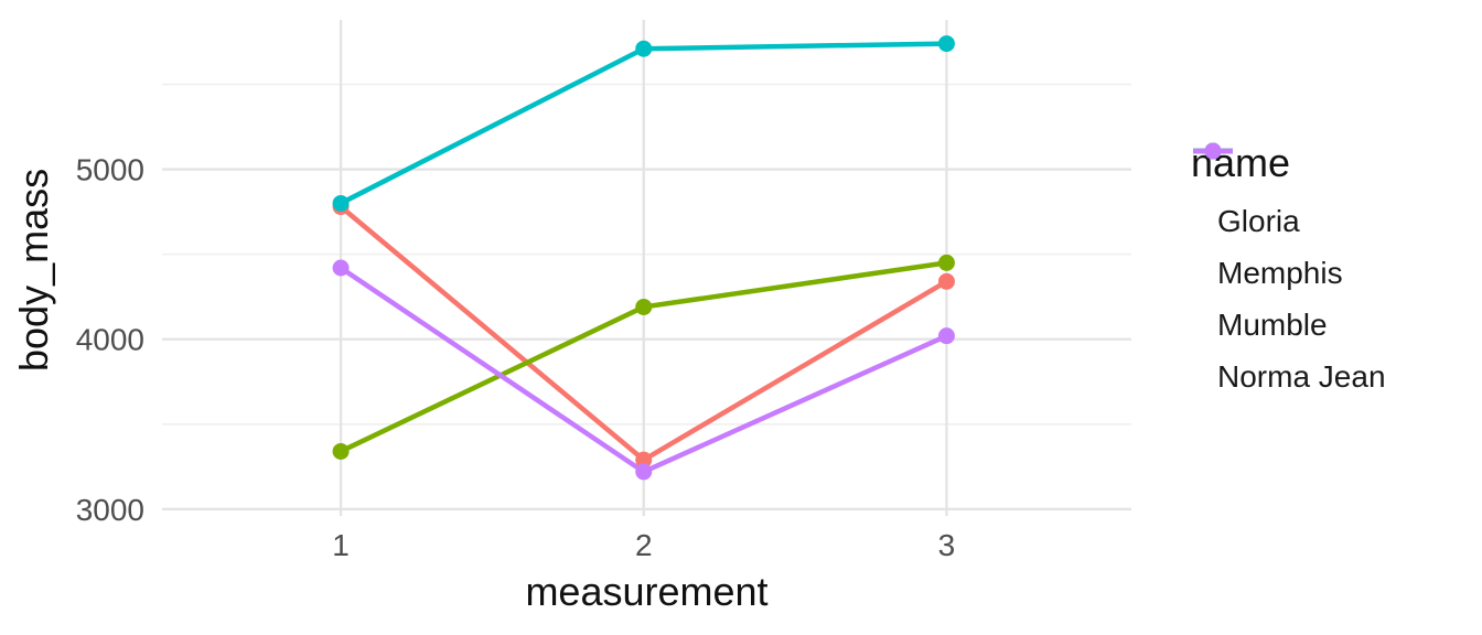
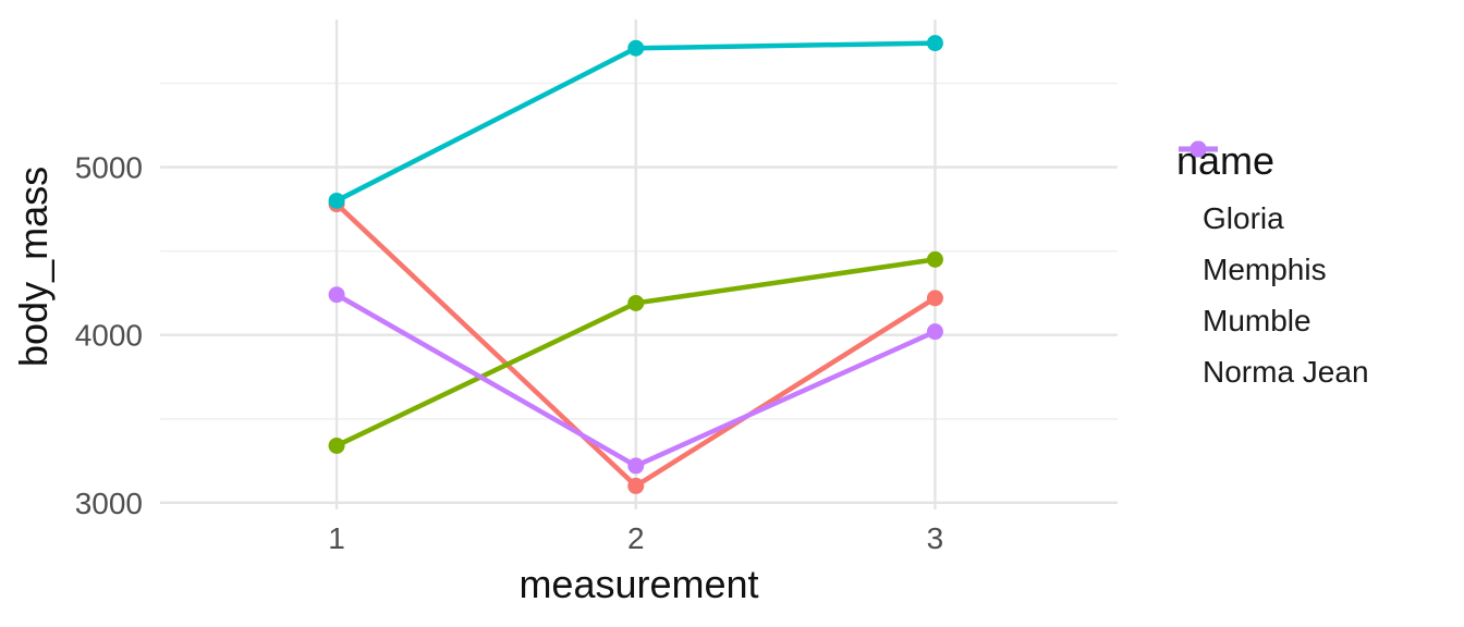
Norma Jean/1: 4420 -> 4240
Gloria/2: 3290 -> 3100
Gloria/3: 4340 -> 4220
